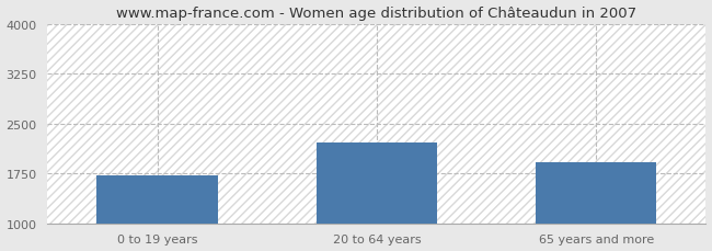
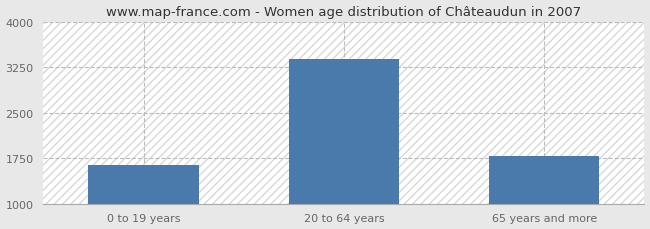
0 to 19 years: 1720 -> 1630
20 to 64 years: 2220 -> 3390
65 years and more: 1920 -> 1780
